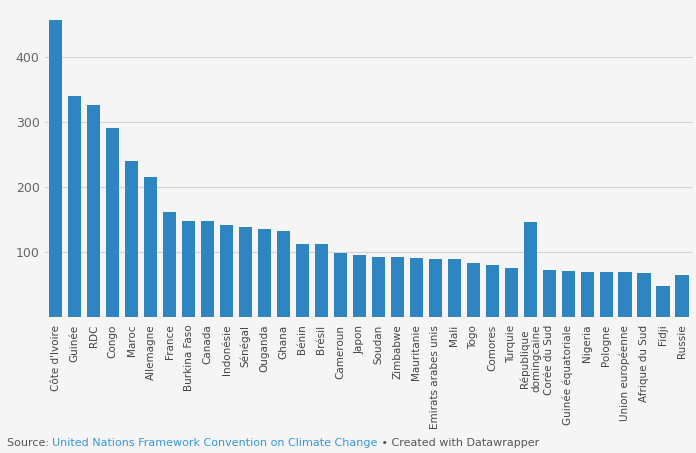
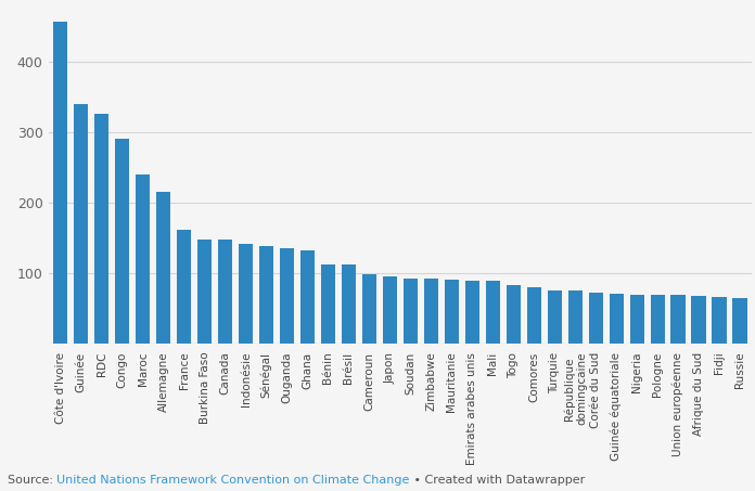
République domingcaine: 146 -> 75
Fidji: 48 -> 67
